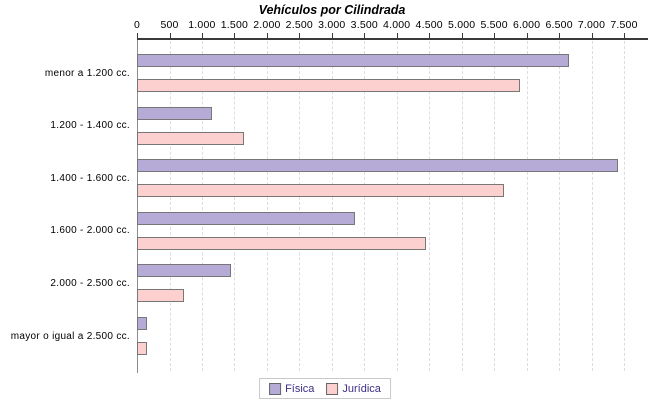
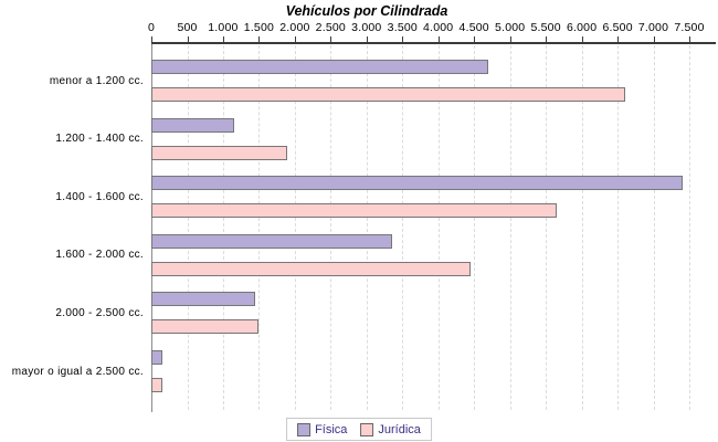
Física/menor a 1.200 cc.: 6600 -> 4700
Jurídica/menor a 1.200 cc.: 5900 -> 6600
Jurídica/1.200 - 1.400 cc.: 1600 -> 1900
Jurídica/2.000 - 2.500 cc.: 700 -> 1500
